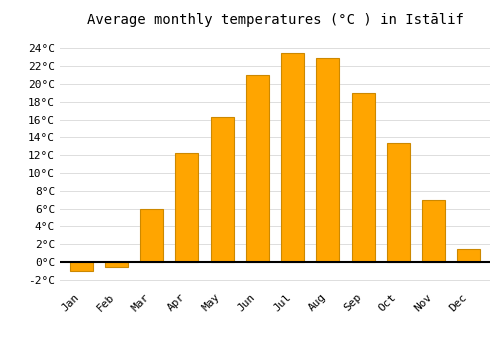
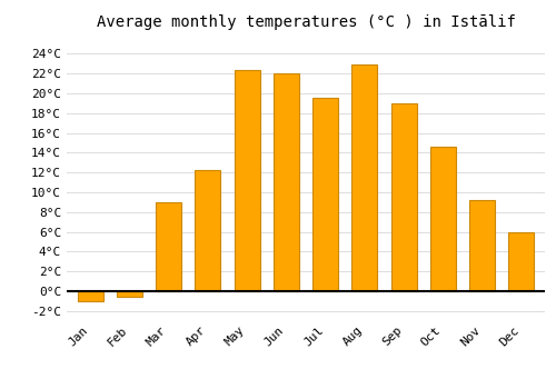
Mar: 6.0°C -> 9.0°C
May: 16.3°C -> 22.4°C
Jun: 21.0°C -> 22.0°C
Jul: 23.5°C -> 19.6°C
Oct: 13.4°C -> 14.6°C
Nov: 7.0°C -> 9.2°C
Dec: 1.5°C -> 6.0°C
